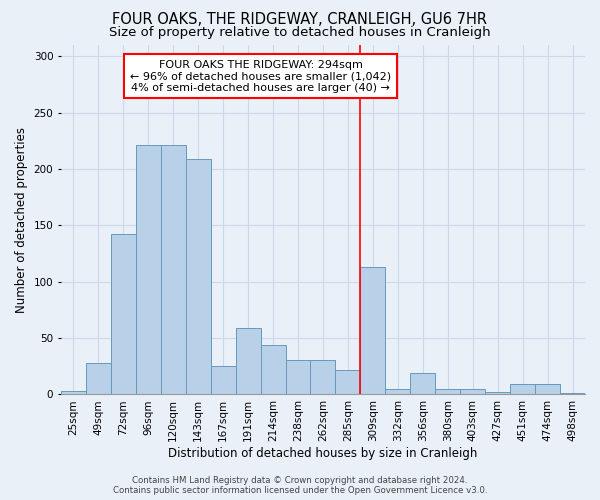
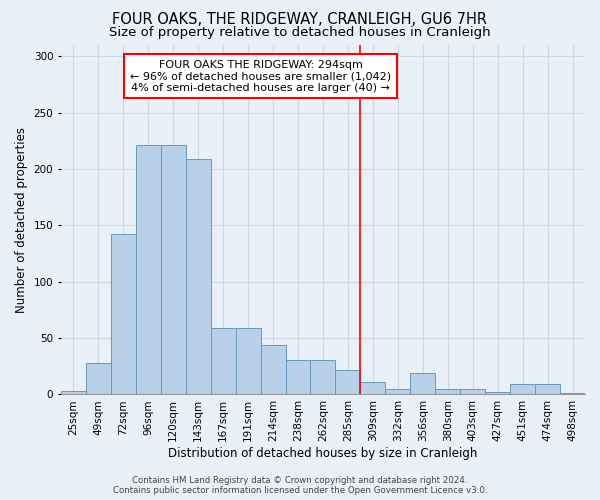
167sqm: 25 -> 59
309sqm: 113 -> 11
